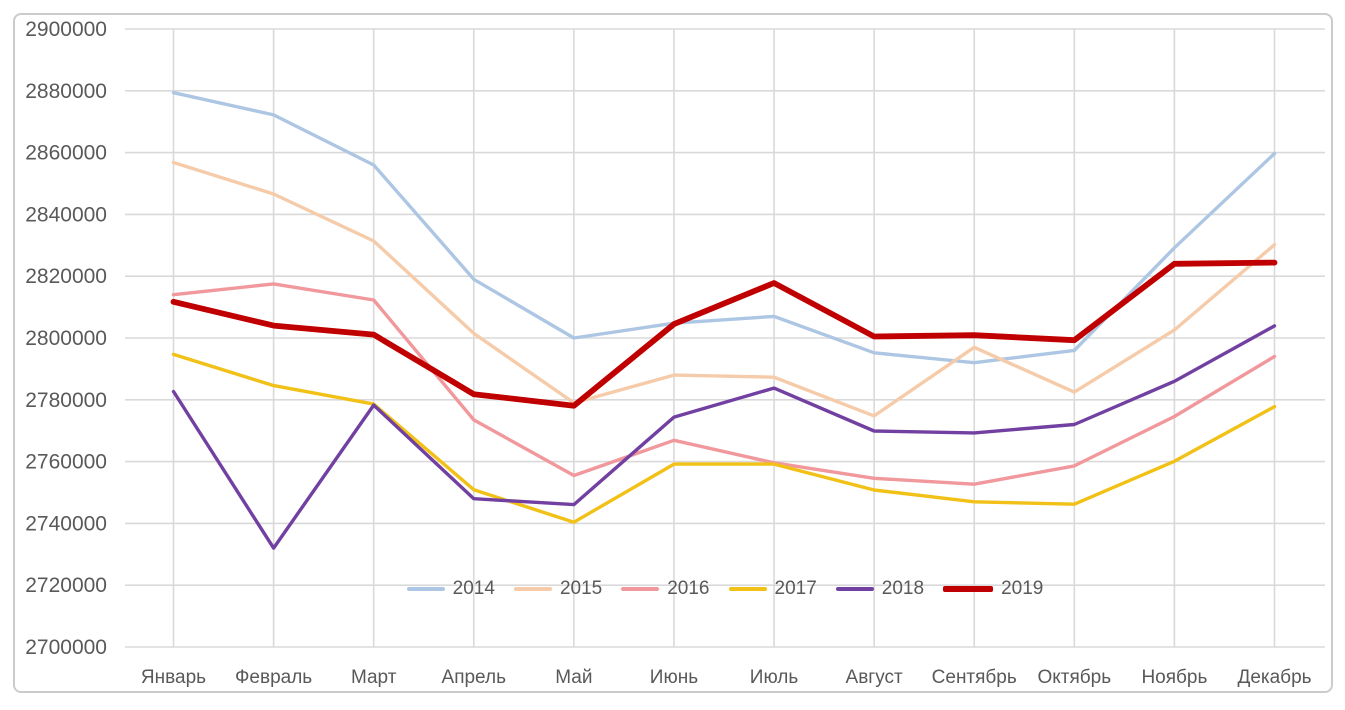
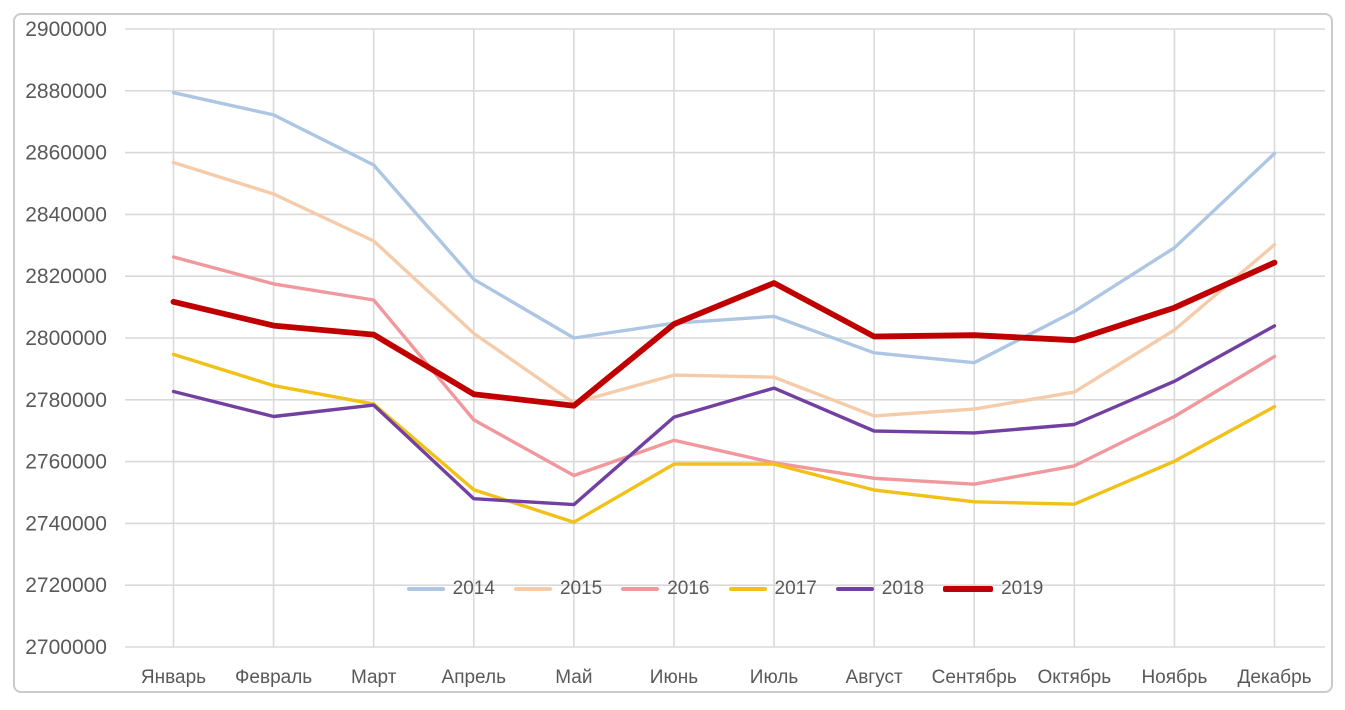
2016/Январь: 2814000 -> 2826000
2018/Февраль: 2732000 -> 2775000
2015/Сентябрь: 2797000 -> 2777000
2014/Октябрь: 2796000 -> 2809000
2019/Ноябрь: 2824000 -> 2810000
